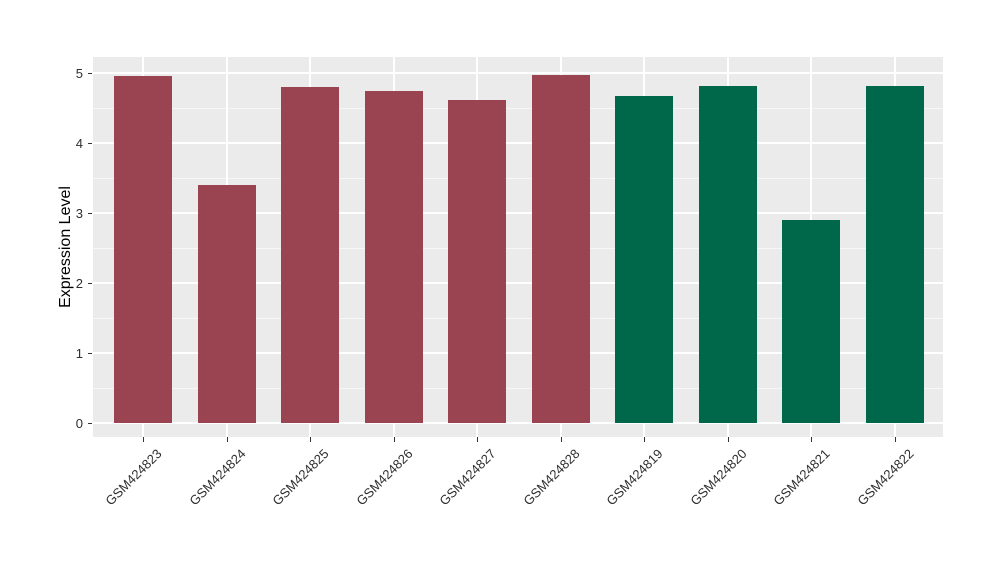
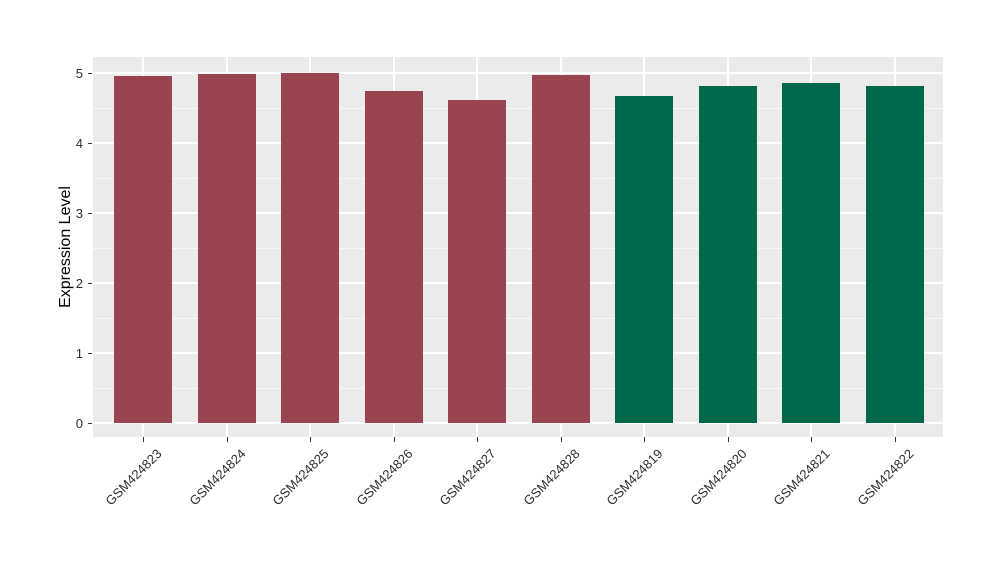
GSM424824: 3.4 -> 5.0
GSM424825: 4.8 -> 5.0
GSM424821: 2.9 -> 4.9
